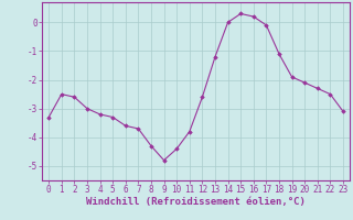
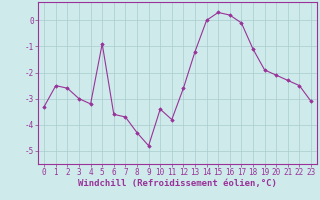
5: -3.3 -> -0.9
10: -4.4 -> -3.4
